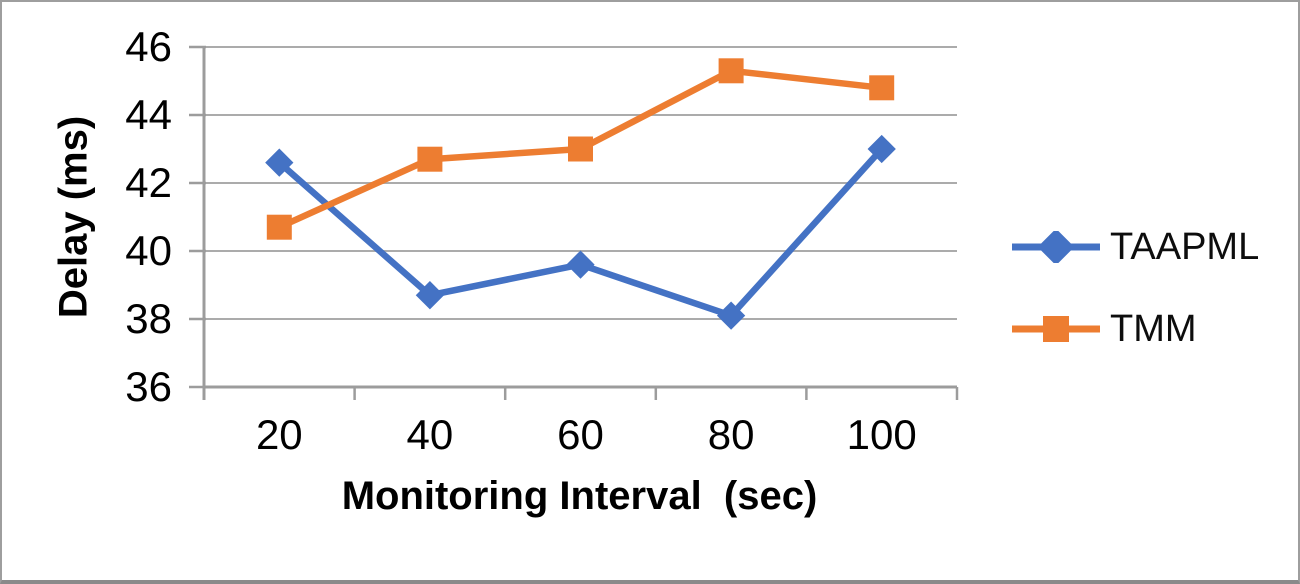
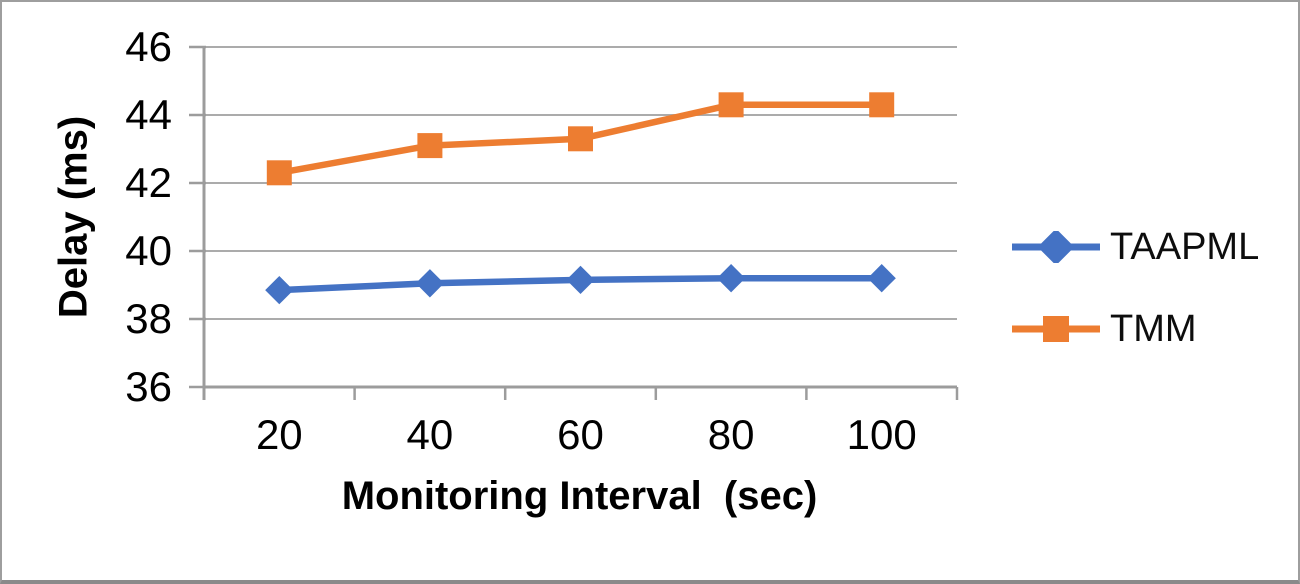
TAAPML/20: 42.6 -> 38.9
TMM/20: 40.7 -> 42.3
TAAPML/40: 38.7 -> 39.0
TMM/40: 42.7 -> 43.1
TAAPML/60: 39.6 -> 39.1
TMM/60: 43.0 -> 43.3
TAAPML/80: 38.1 -> 39.2
TMM/80: 45.3 -> 44.3
TAAPML/100: 43.0 -> 39.2
TMM/100: 44.8 -> 44.3
